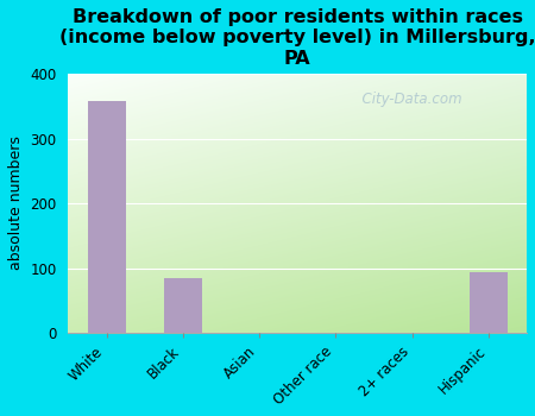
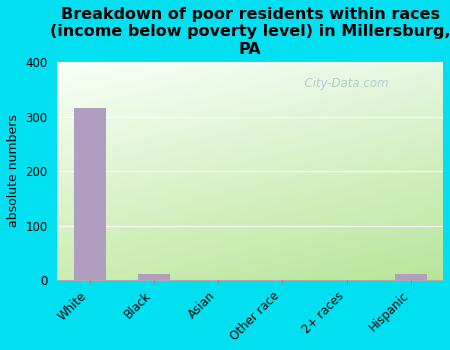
White: 358 -> 315
Black: 84 -> 11
Hispanic: 94 -> 11
